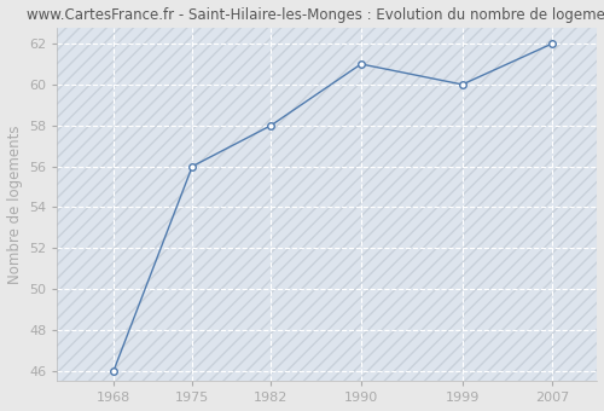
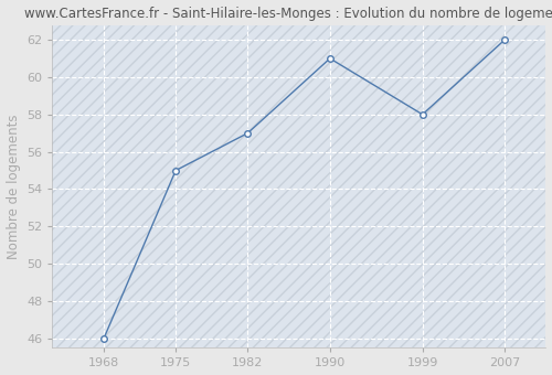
1975: 56 -> 55
1982: 58 -> 57
1999: 60 -> 58
